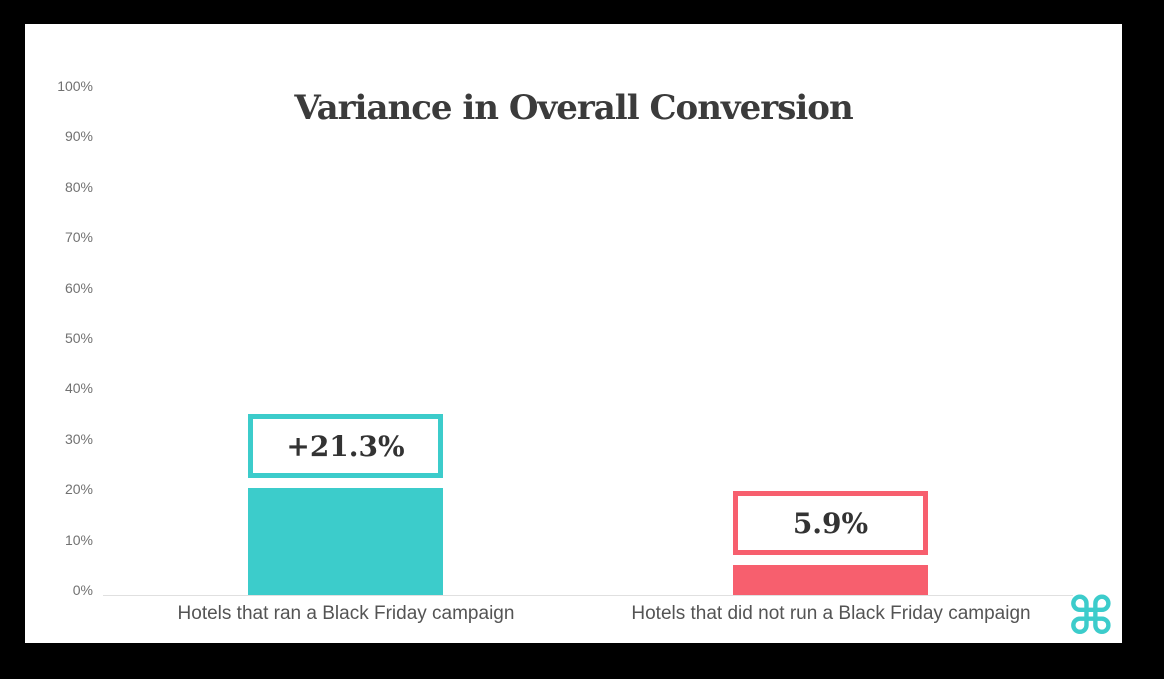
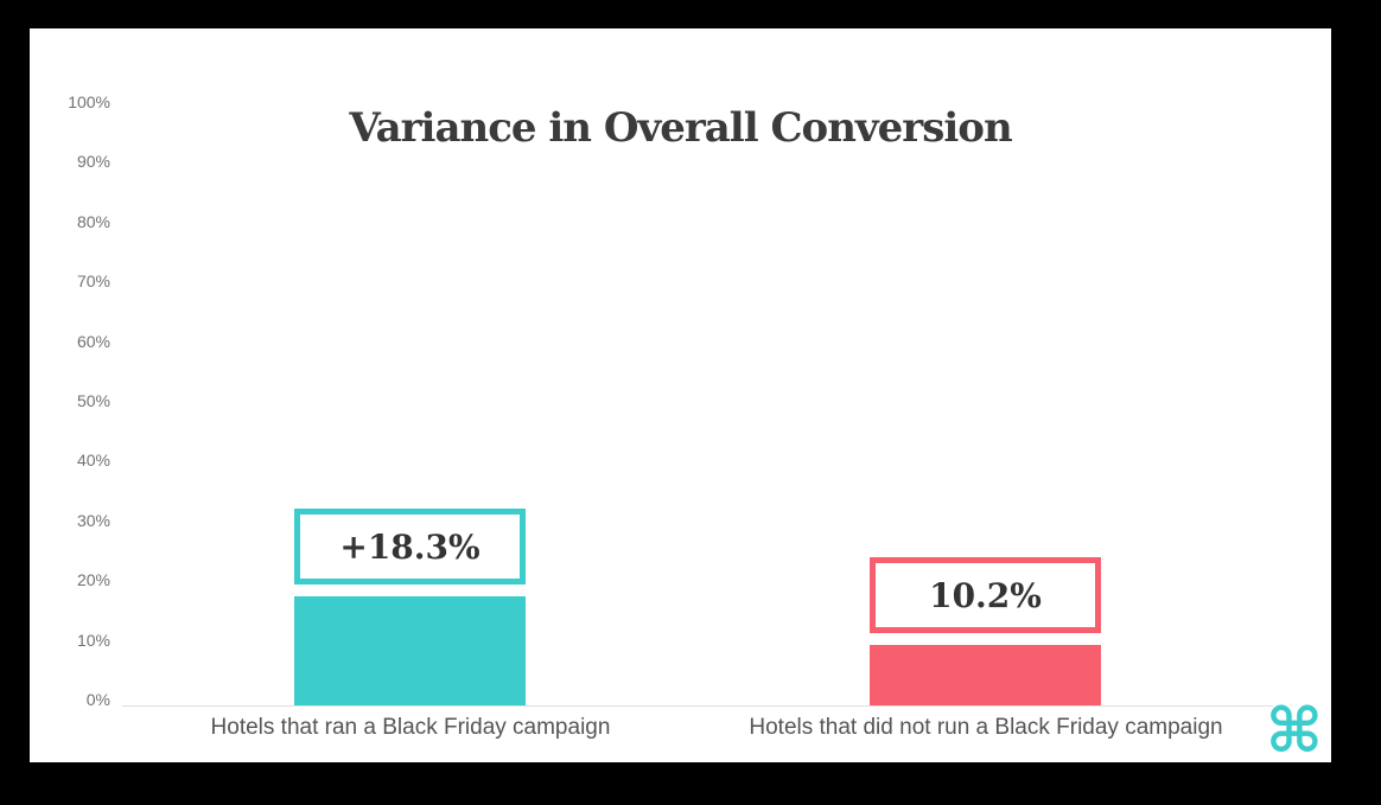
Hotels that ran a Black Friday campaign: +21.3% -> +18.3%
Hotels that did not run a Black Friday campaign: 5.9% -> 10.2%
